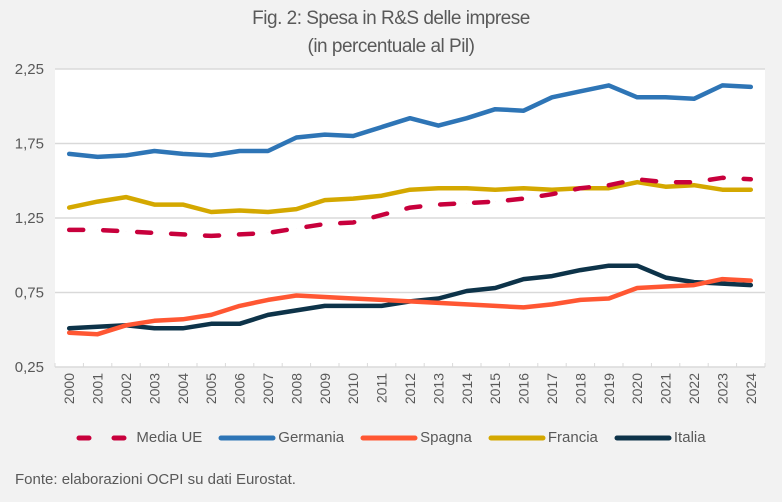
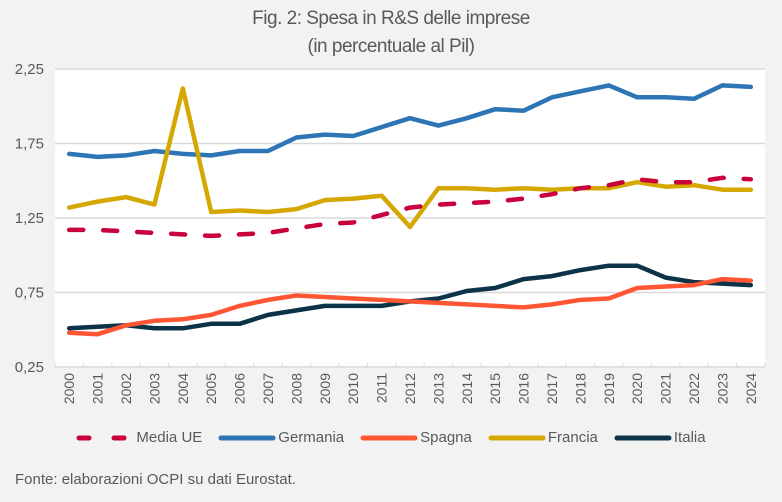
Francia/2004: 1,34 -> 2,12
Francia/2012: 1,44 -> 1,19
